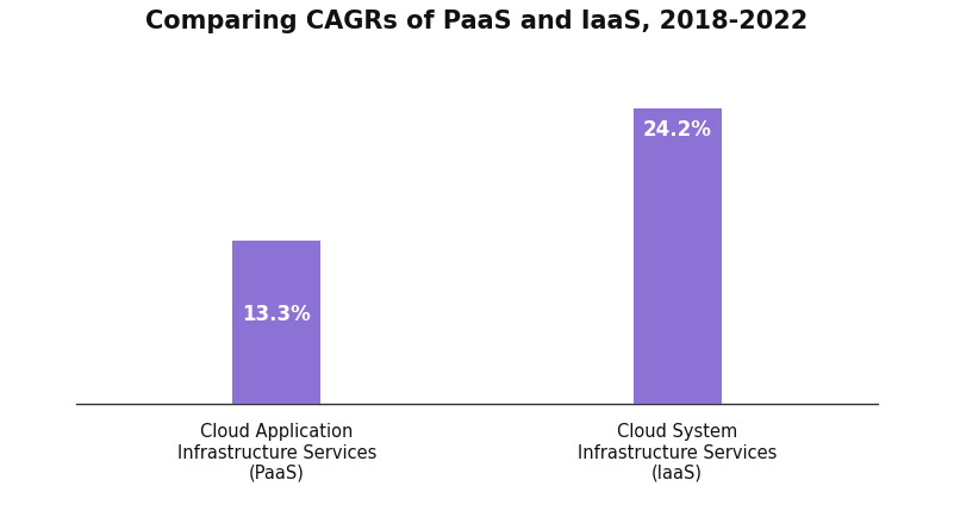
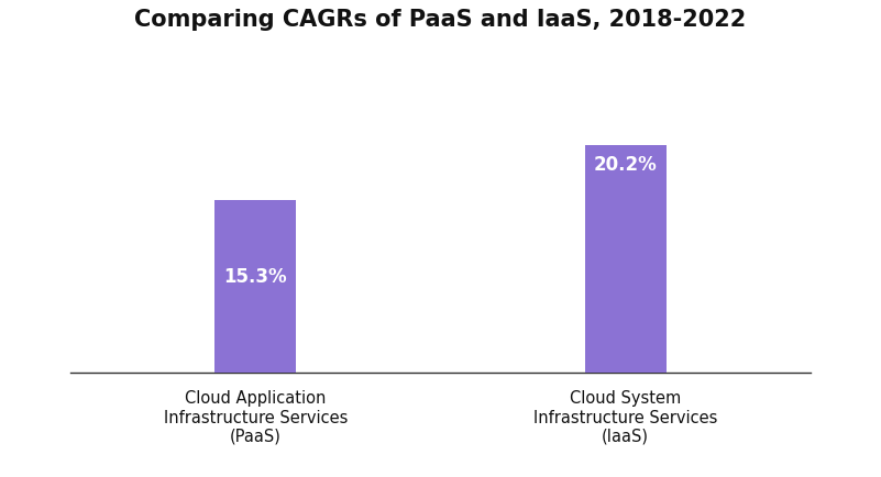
Cloud Application Infrastructure Services (PaaS): 13.3% -> 15.3%
Cloud System Infrastructure Services (IaaS): 24.2% -> 20.2%
